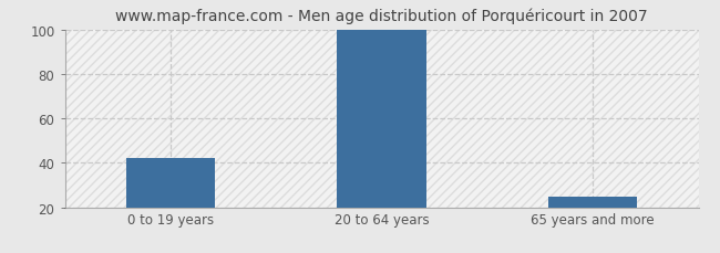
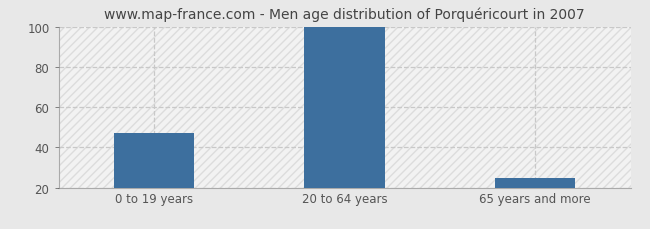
0 to 19 years: 42 -> 47
